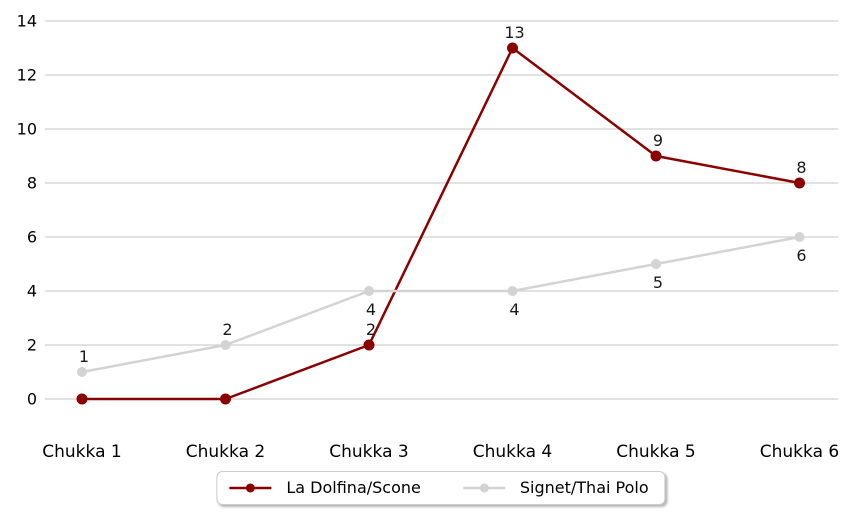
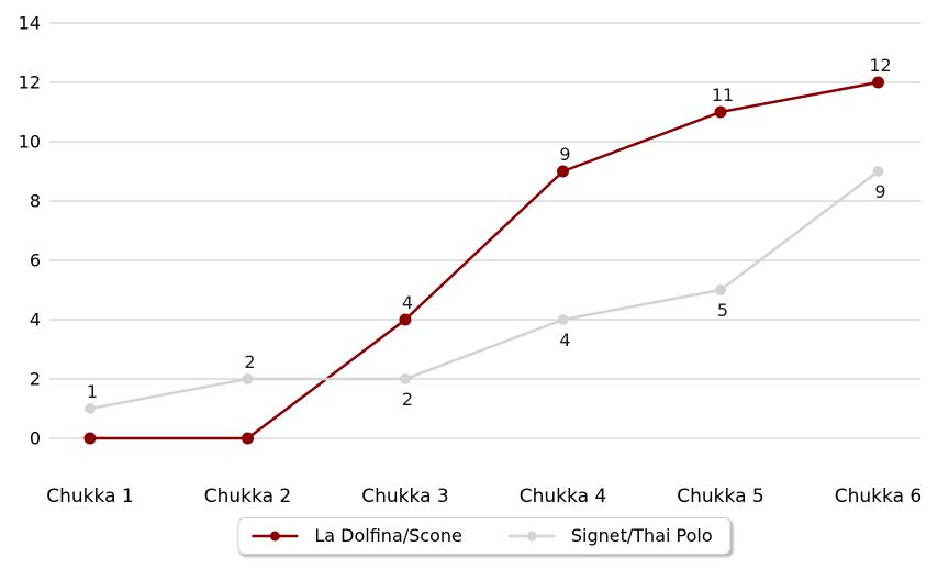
La Dolfina/Scone/Chukka 3: 2 -> 4
Signet/Thai Polo/Chukka 3: 4 -> 2
La Dolfina/Scone/Chukka 4: 13 -> 9
La Dolfina/Scone/Chukka 5: 9 -> 11
La Dolfina/Scone/Chukka 6: 8 -> 12
Signet/Thai Polo/Chukka 6: 6 -> 9
